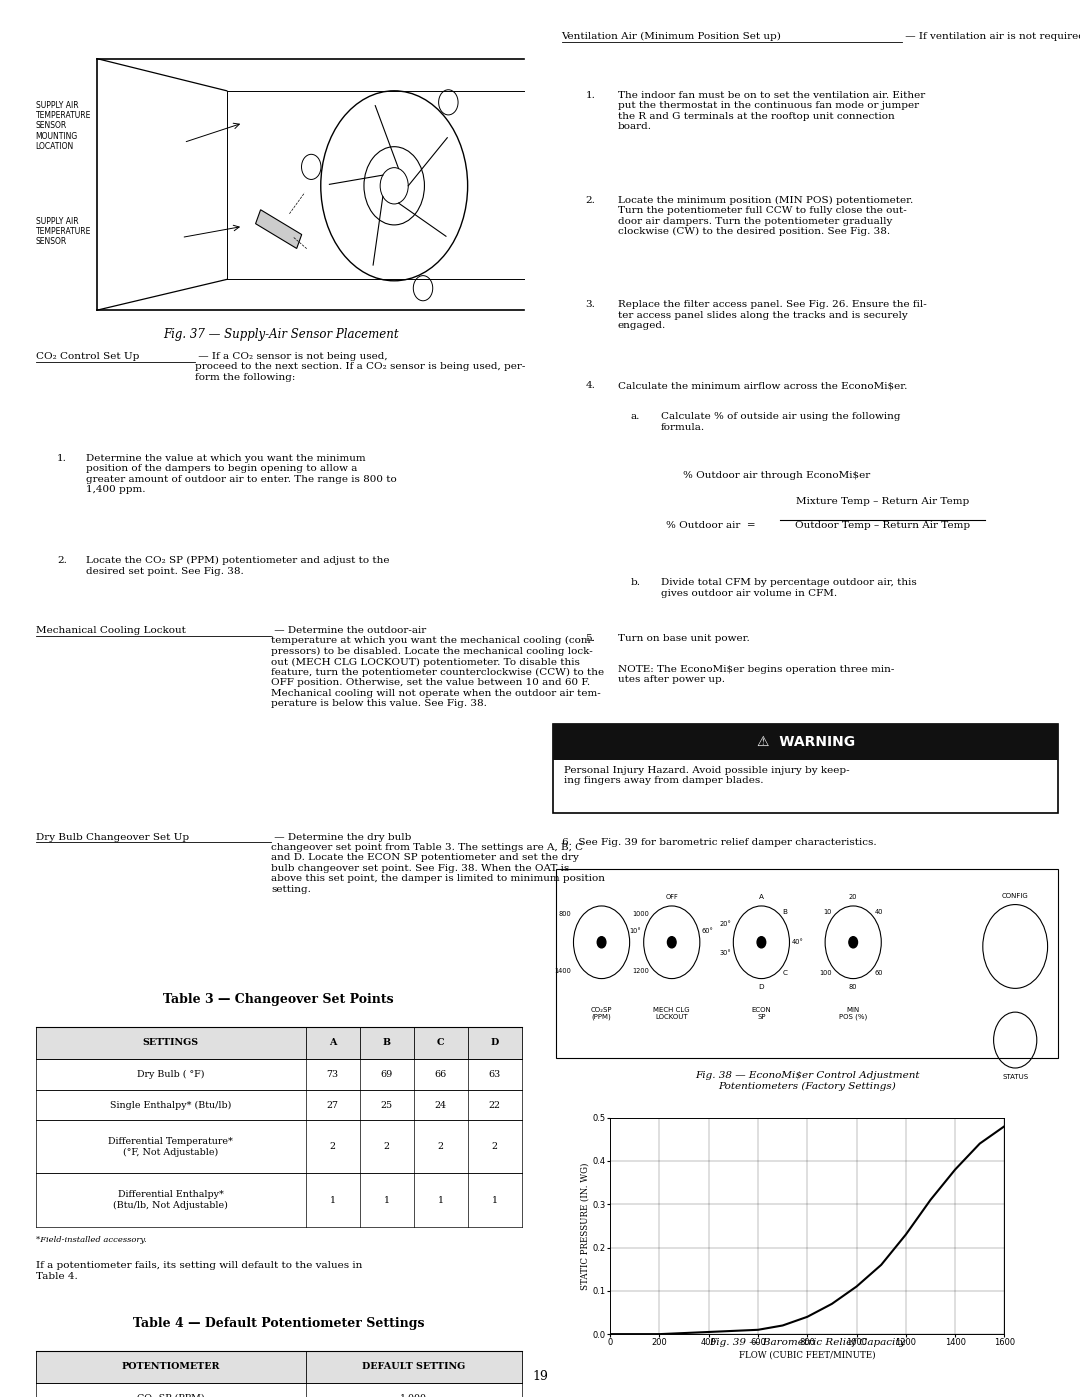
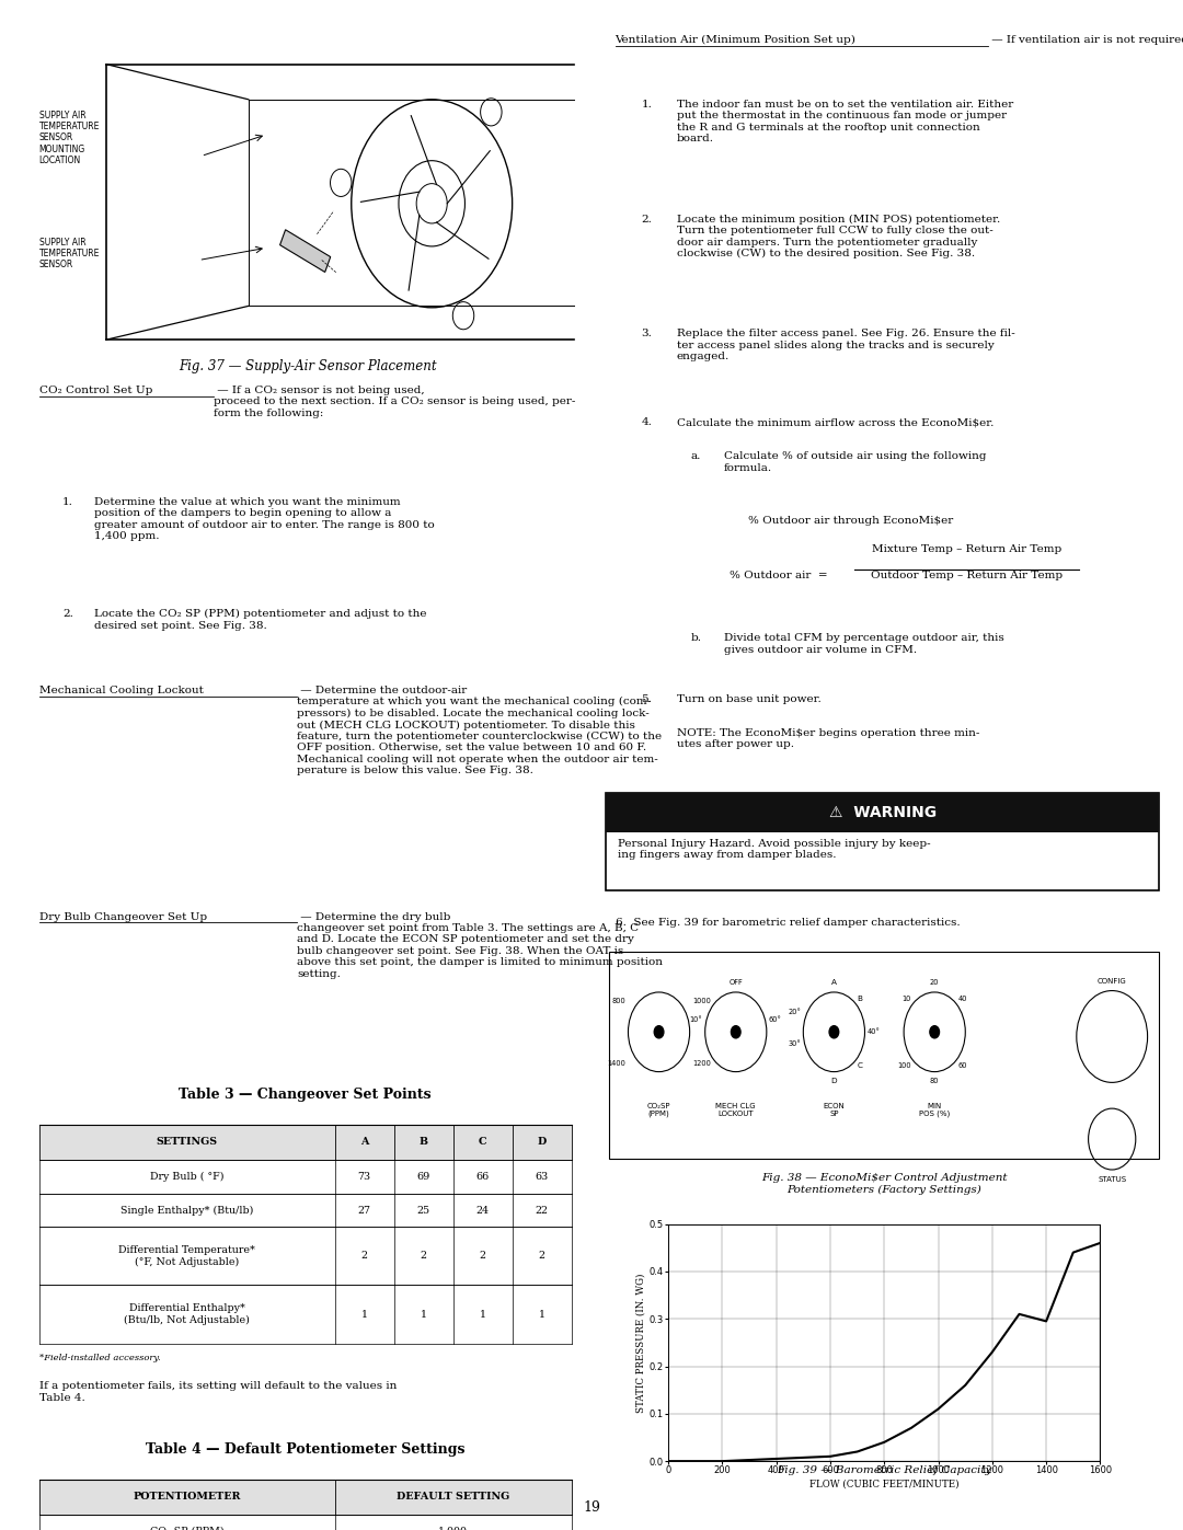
1400: 0.380 -> 0.295
1600: 0.480 -> 0.460
